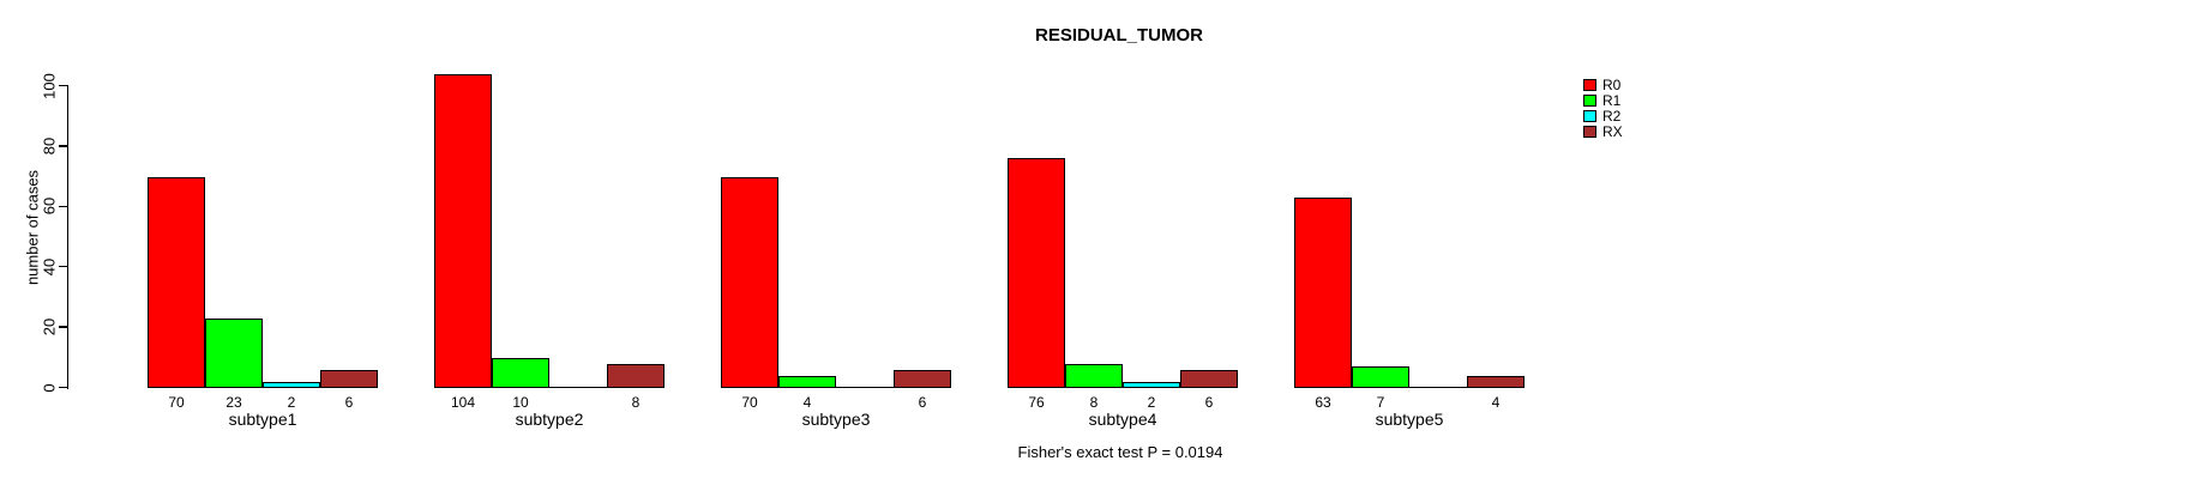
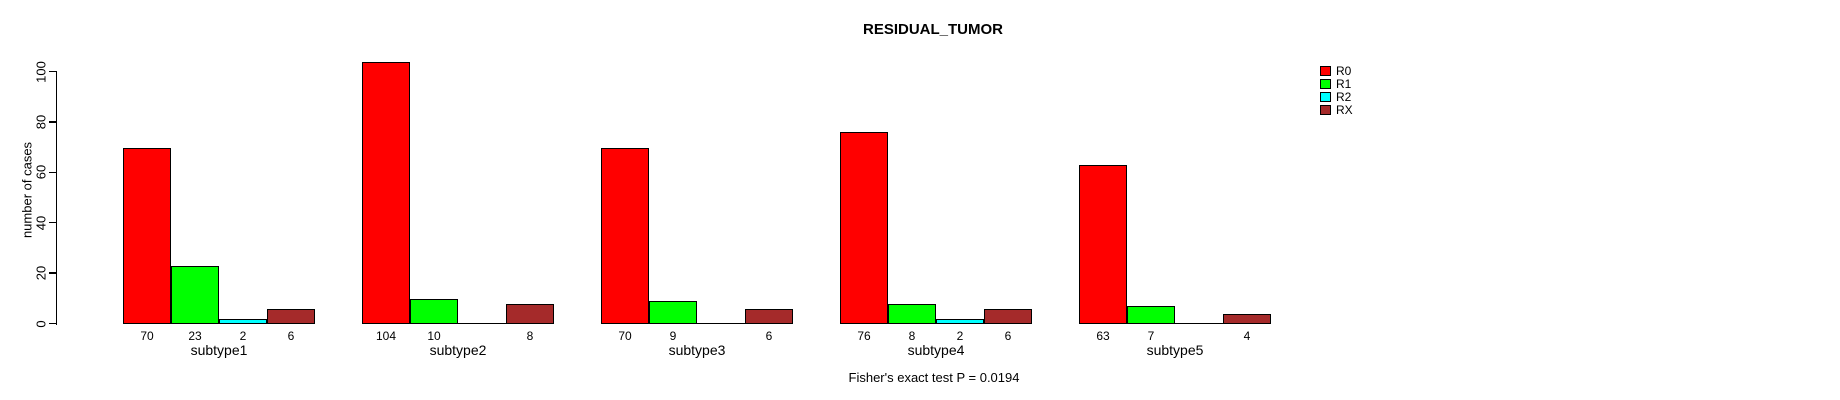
R1/subtype3: 4 -> 9
